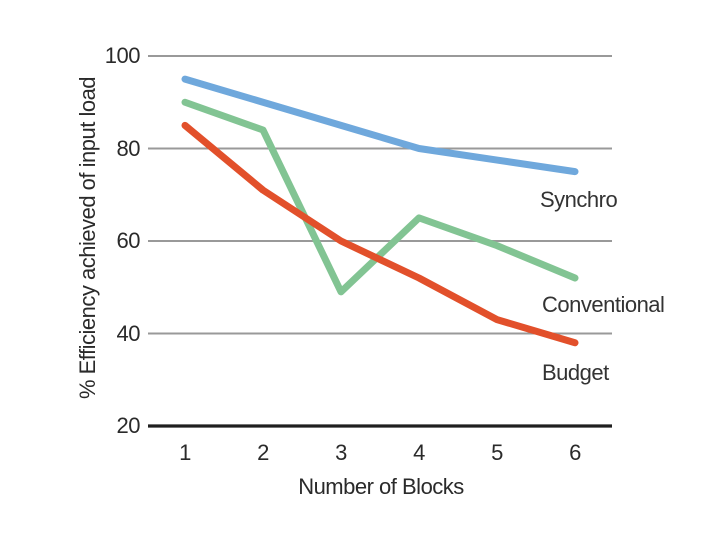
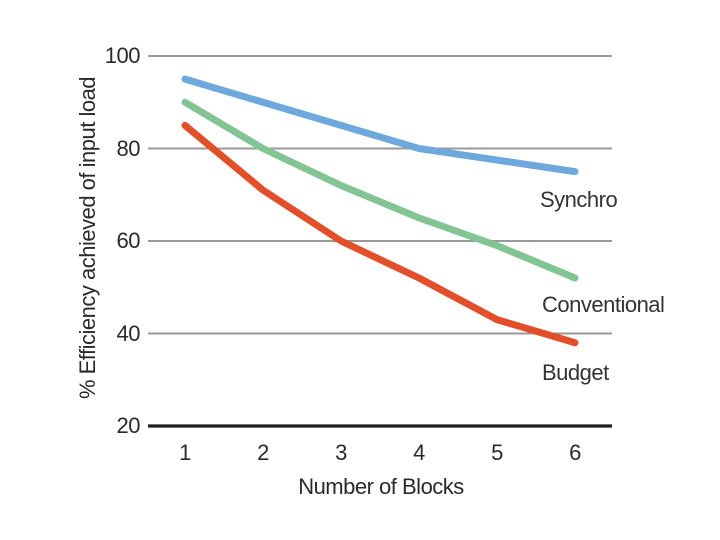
Conventional/2: 84 -> 80
Conventional/3: 49 -> 72
